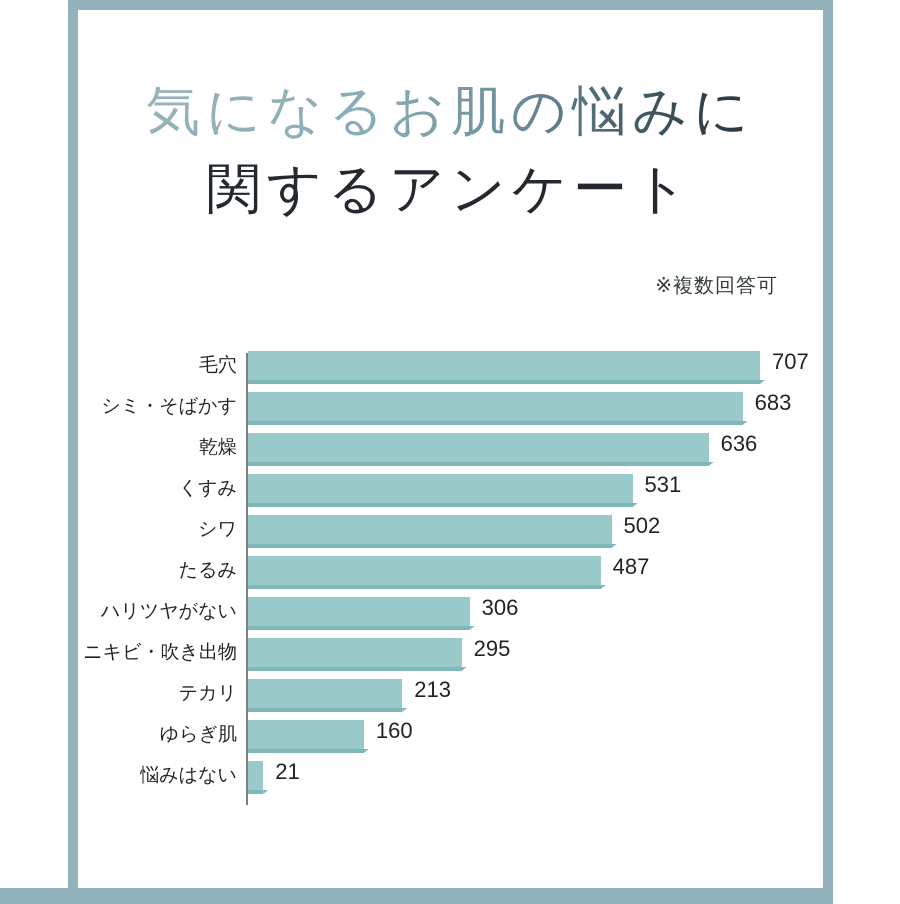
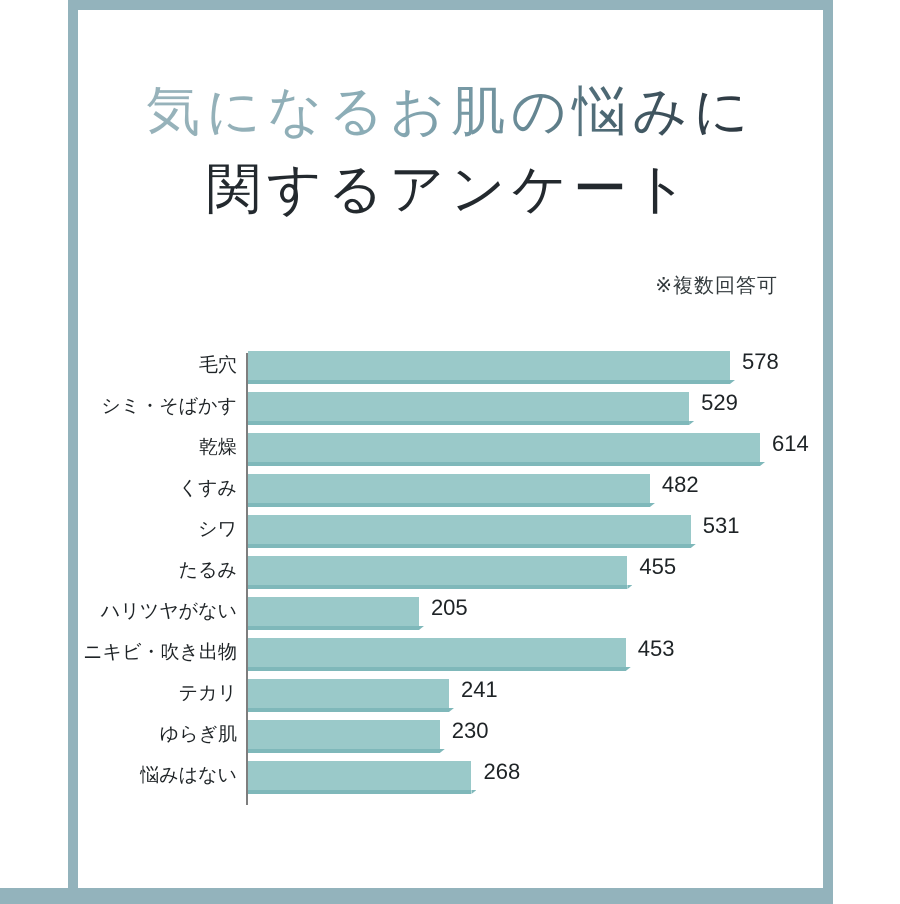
毛穴: 707 -> 578
シミ・そばかす: 683 -> 529
乾燥: 636 -> 614
くすみ: 531 -> 482
シワ: 502 -> 531
たるみ: 487 -> 455
ハリツヤがない: 306 -> 205
ニキビ・吹き出物: 295 -> 453
テカリ: 213 -> 241
ゆらぎ肌: 160 -> 230
悩みはない: 21 -> 268
